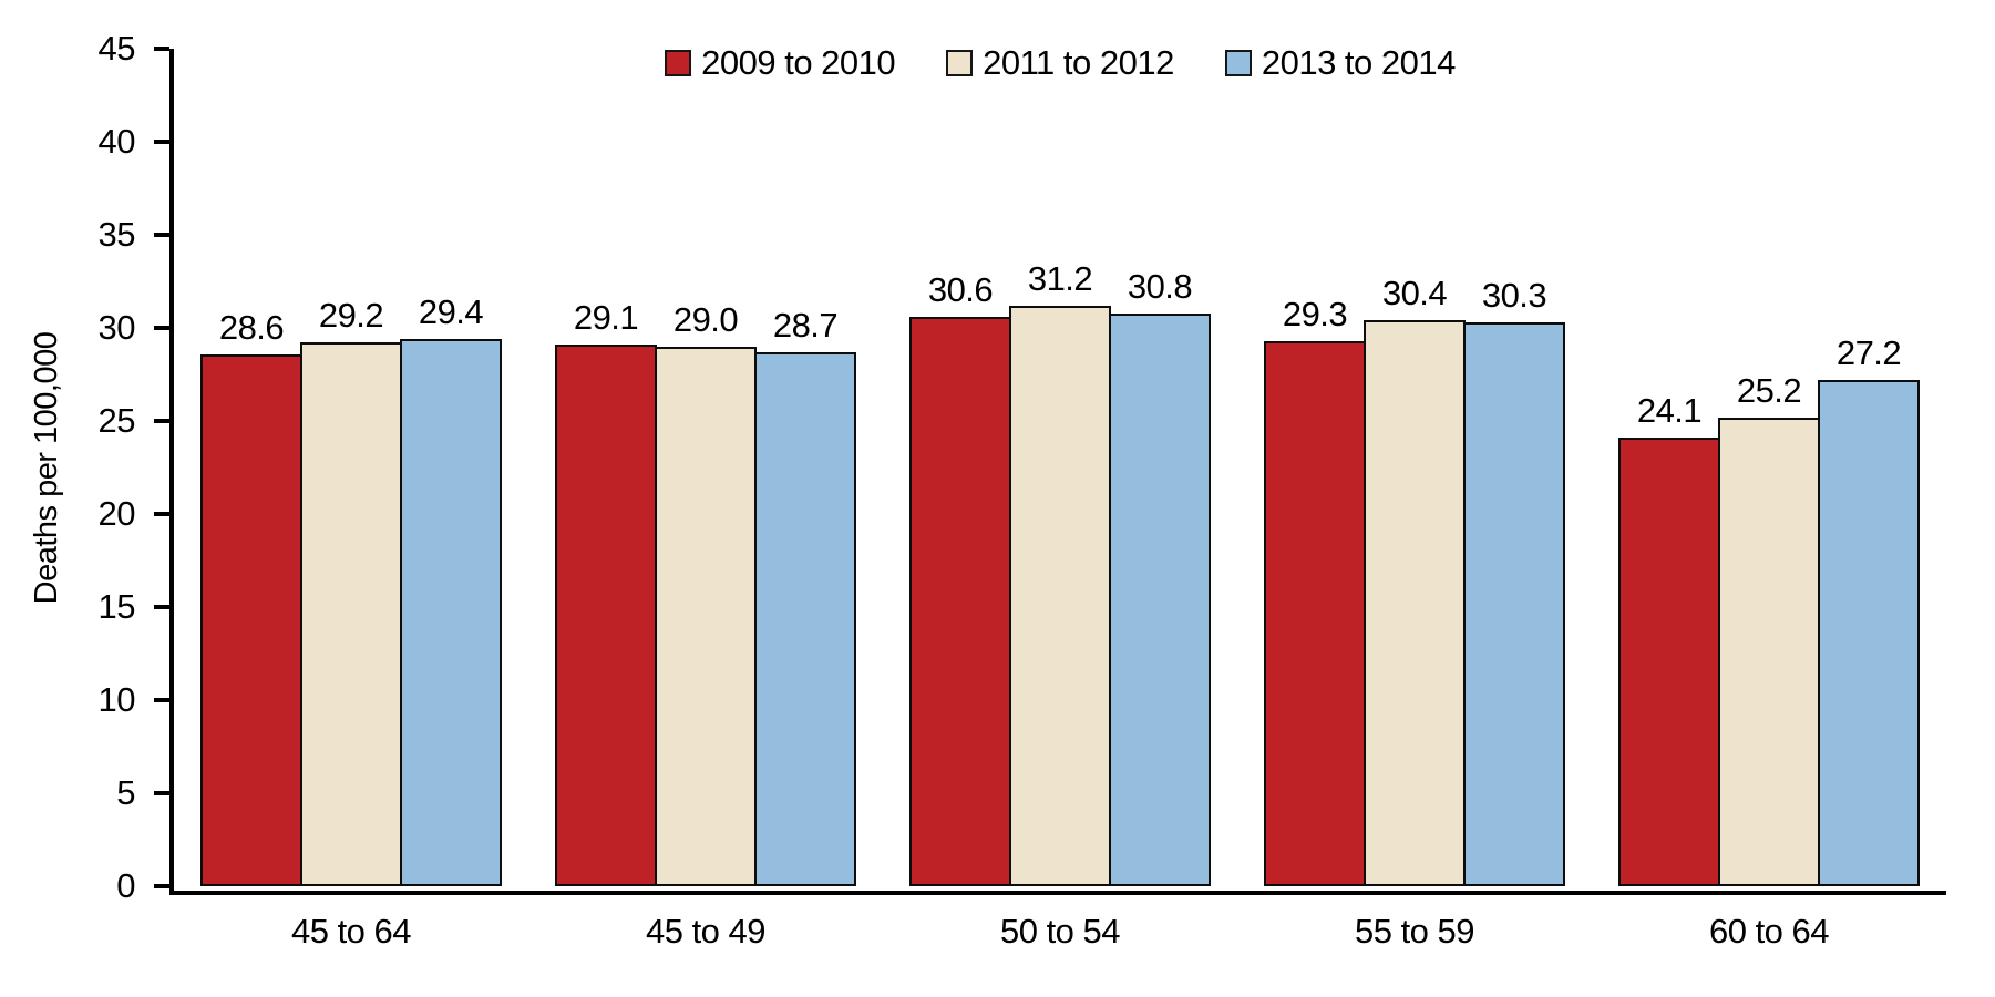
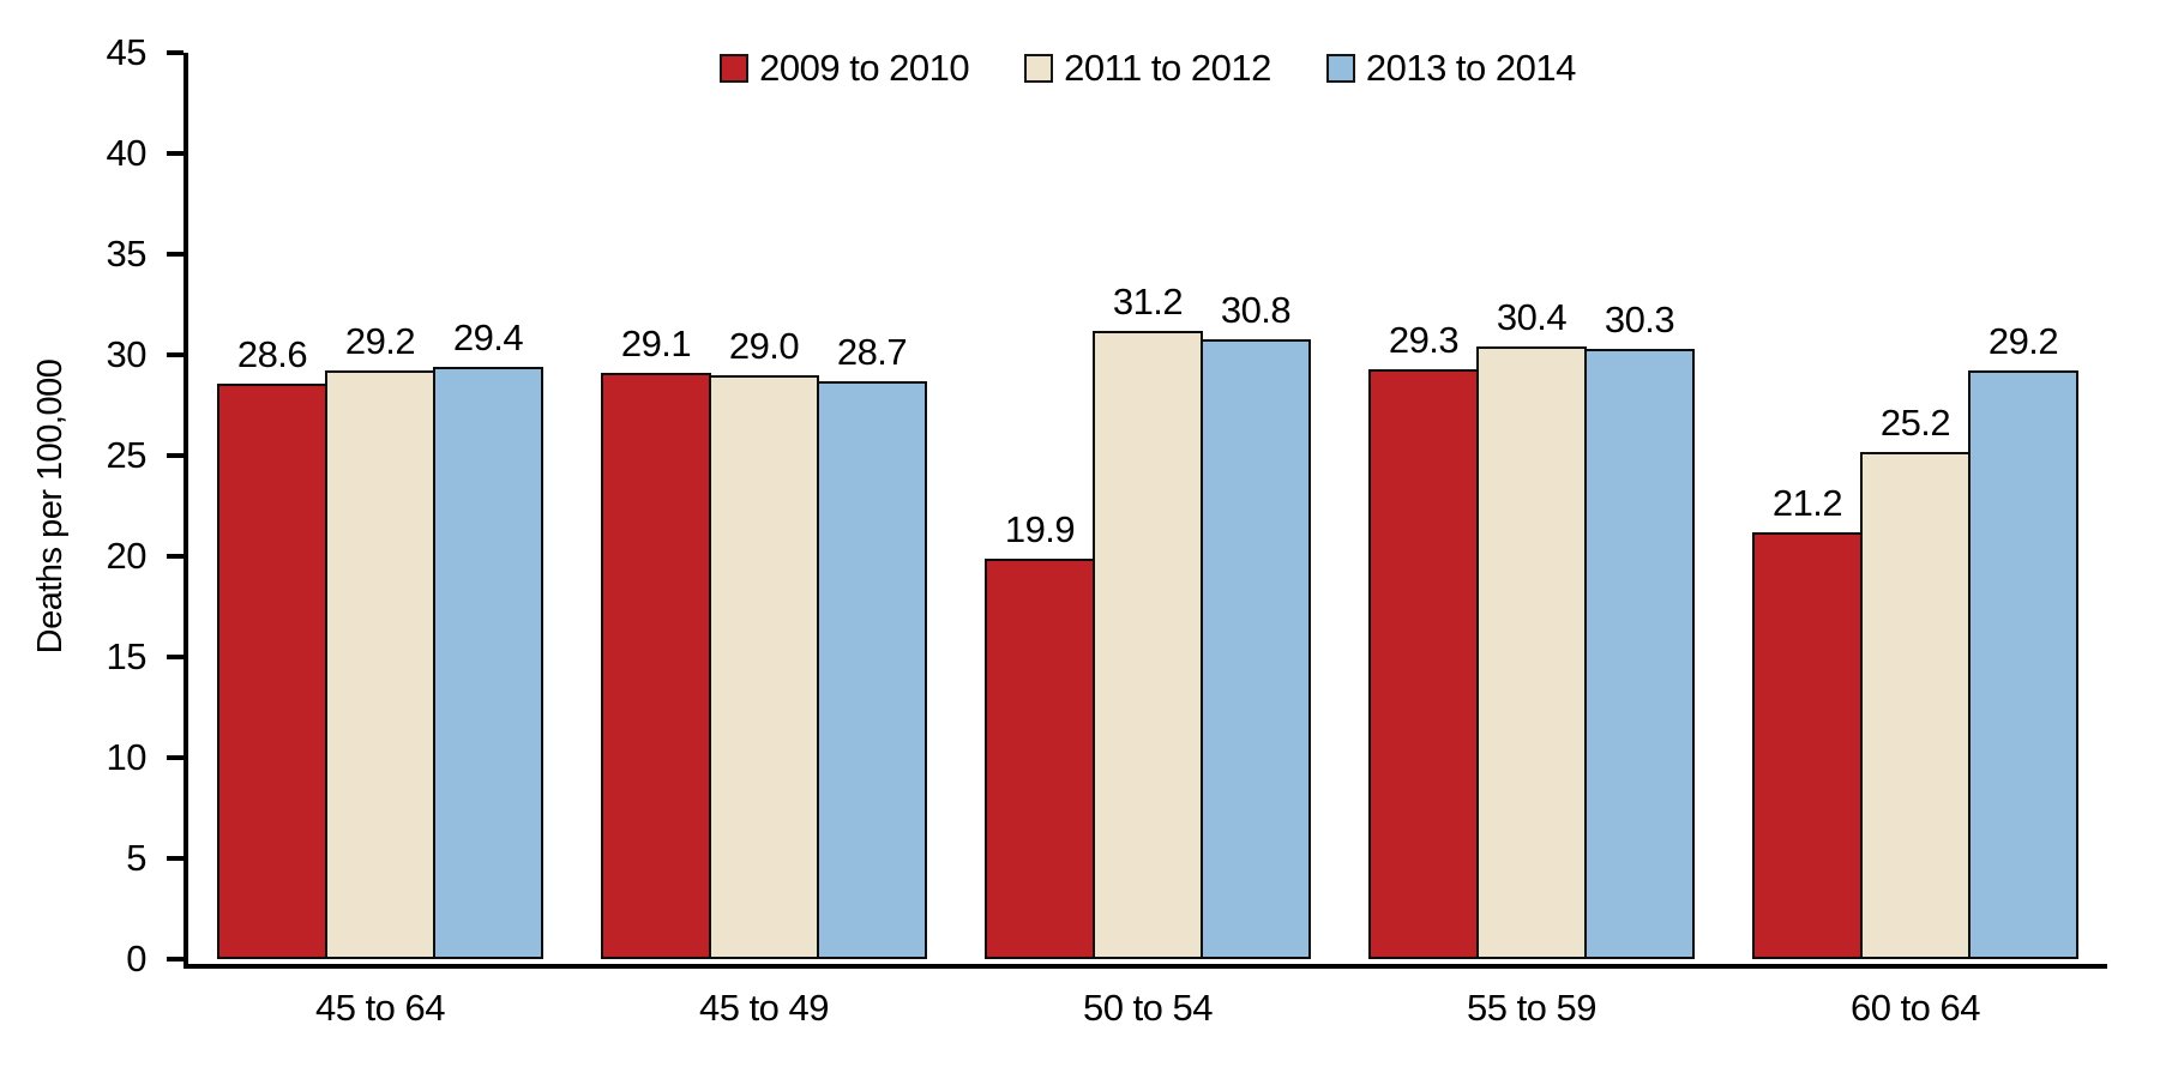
2009 to 2010/50 to 54: 30.6 -> 19.9
2009 to 2010/60 to 64: 24.1 -> 21.2
2013 to 2014/60 to 64: 27.2 -> 29.2
